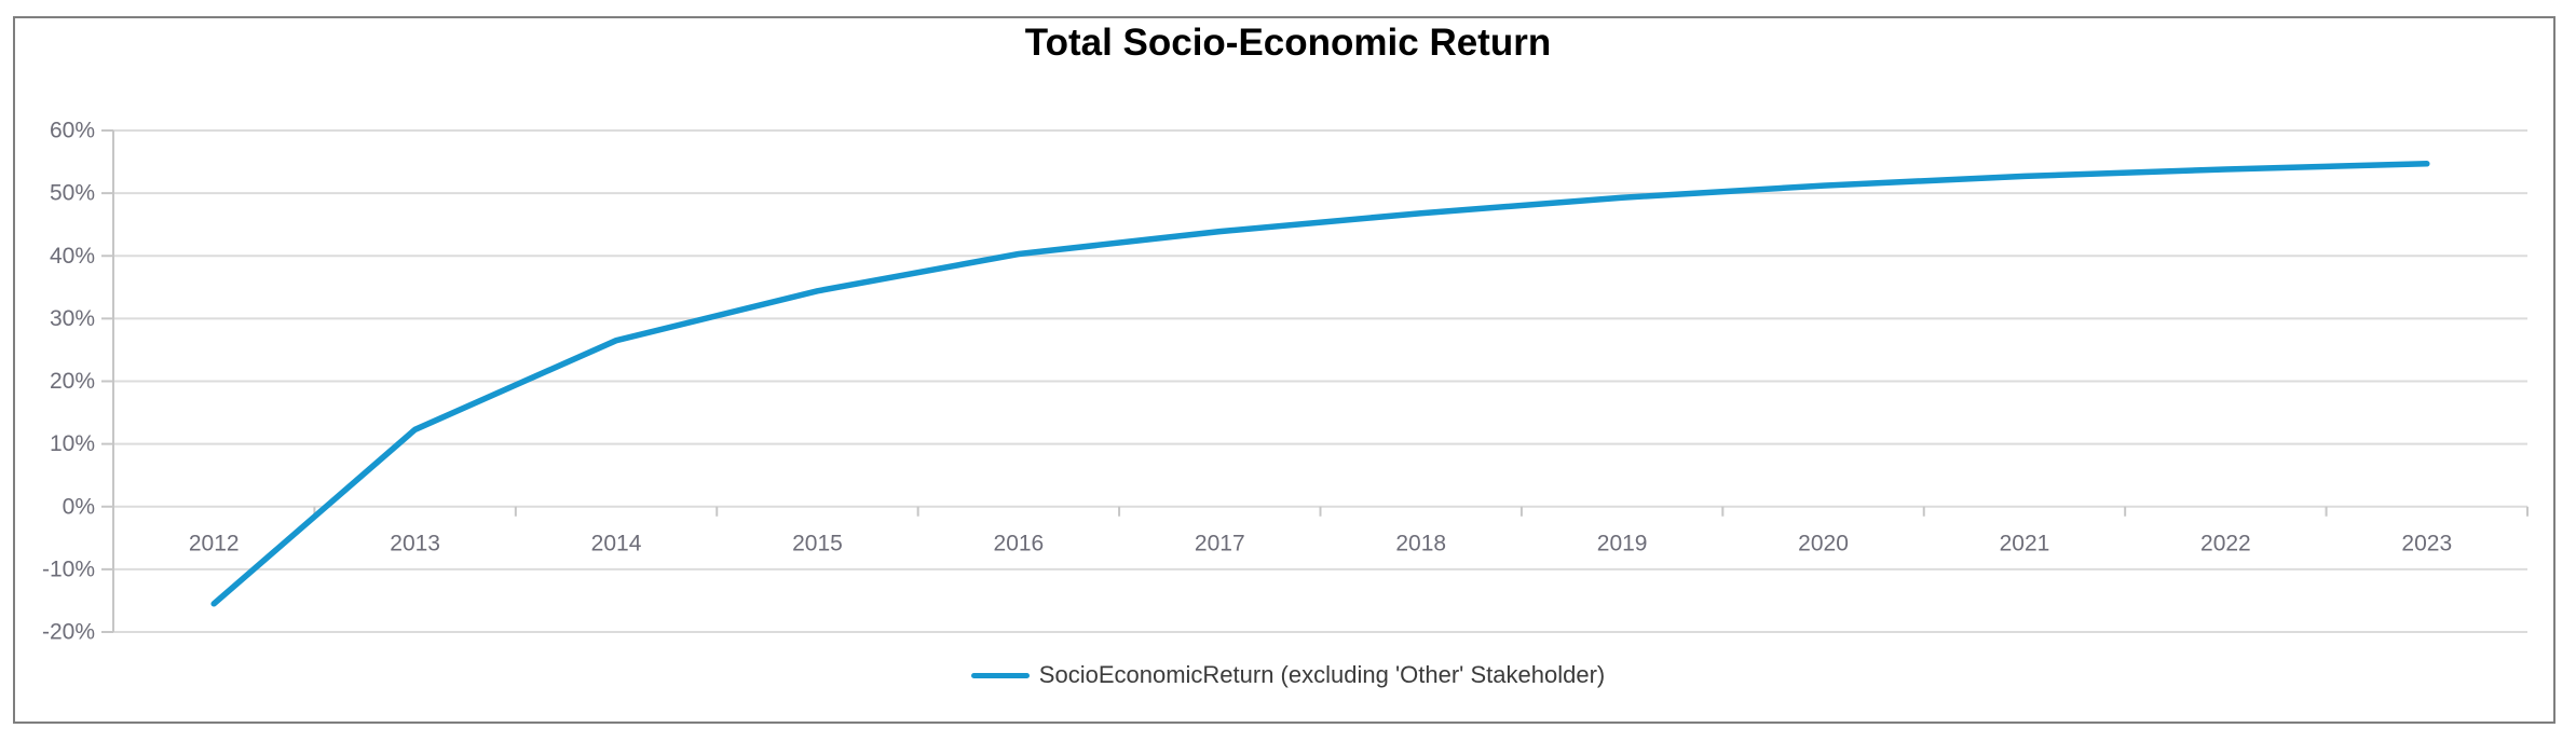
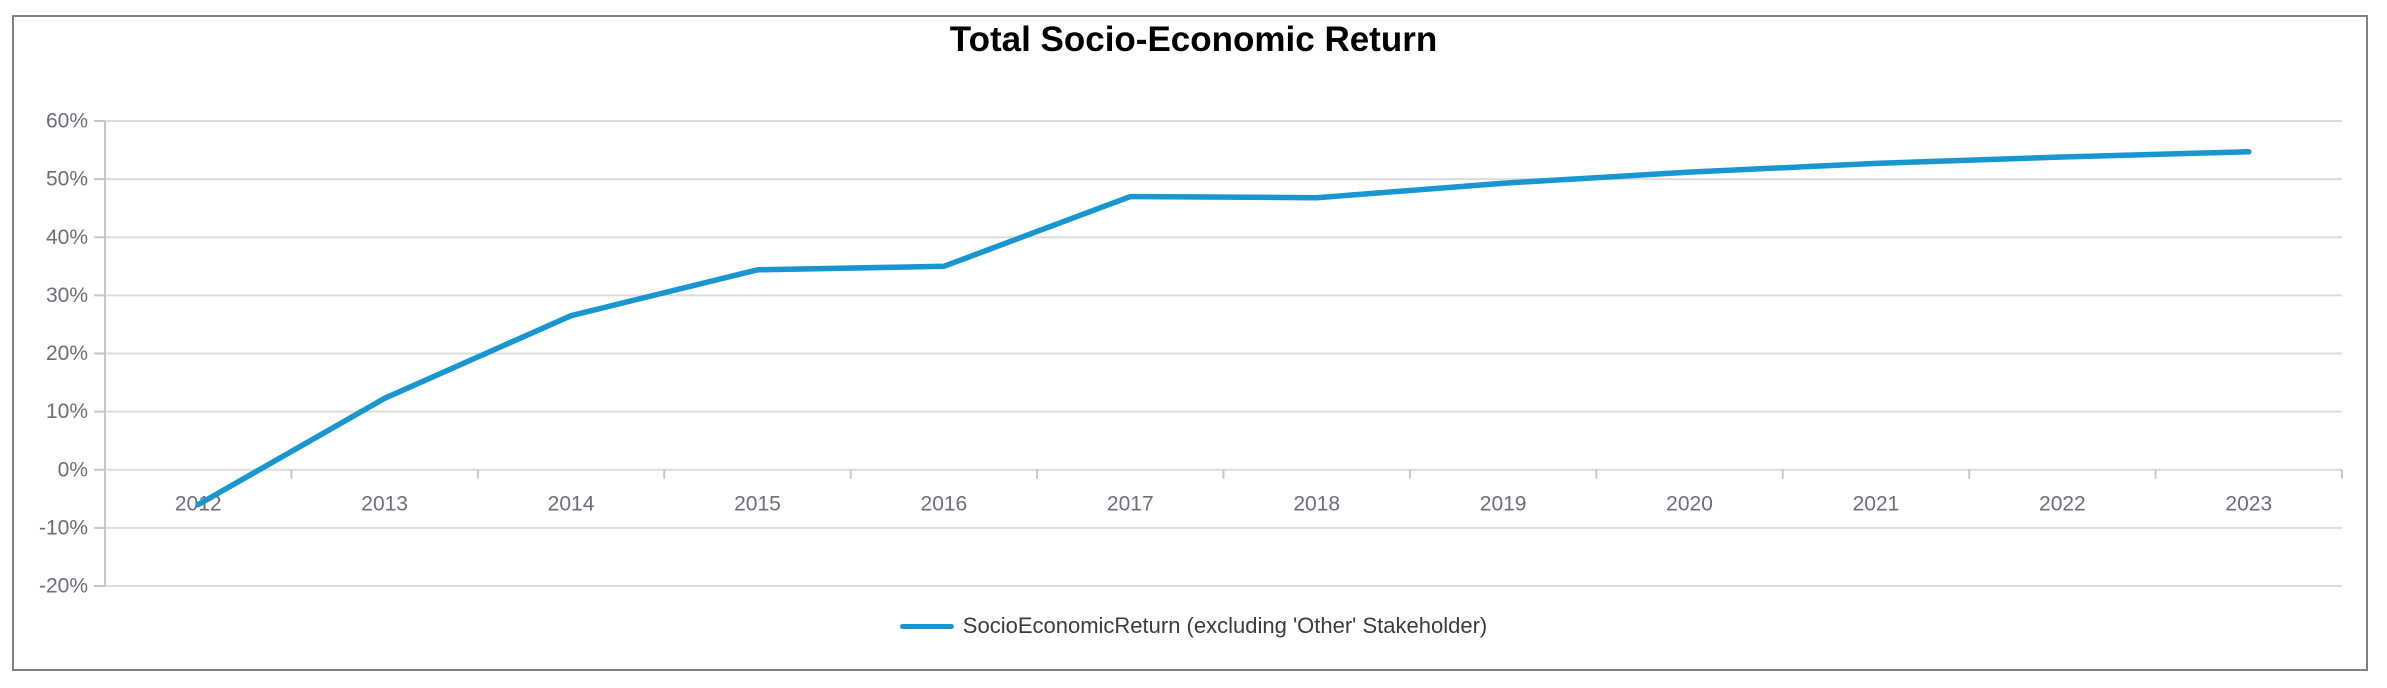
2012: -16% -> -6%
2016: 40% -> 35%
2017: 44% -> 47%
